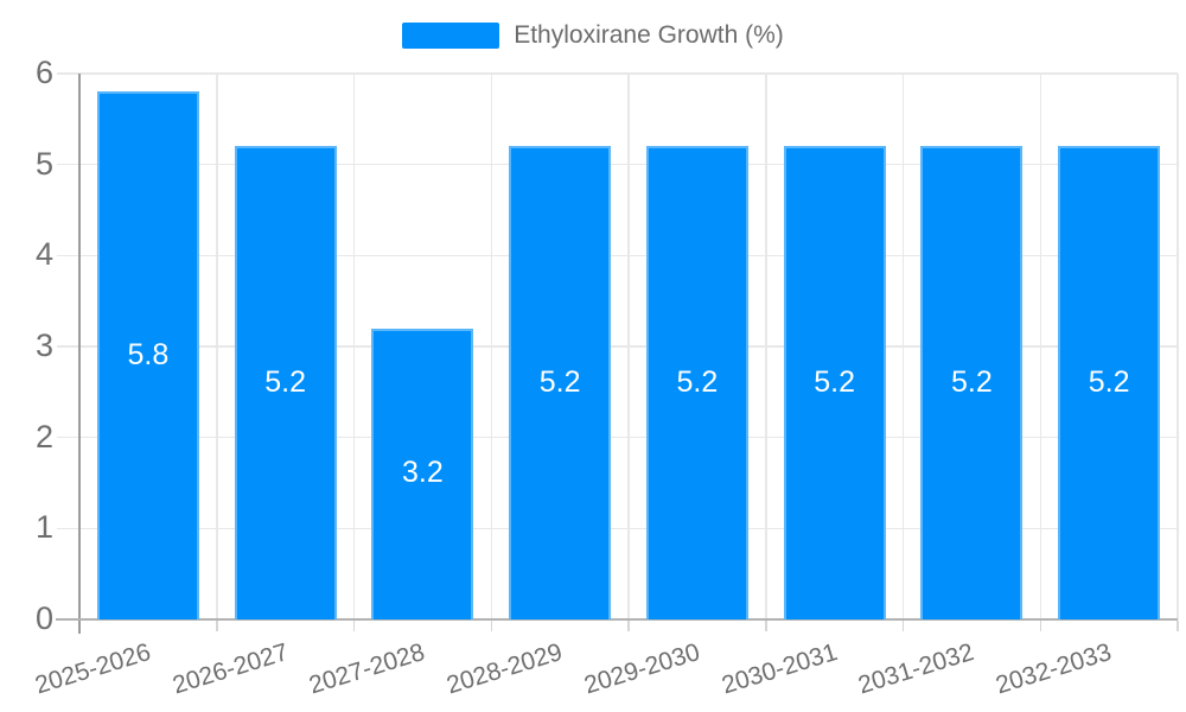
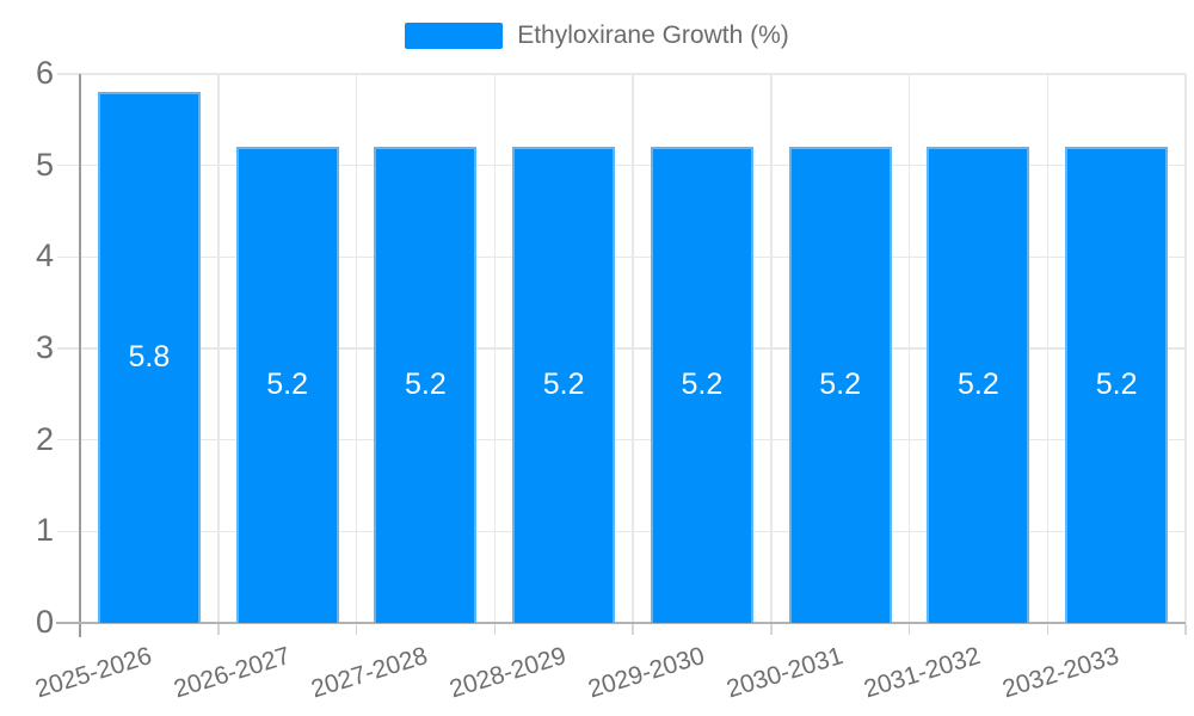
2027-2028: 3.2 -> 5.2
